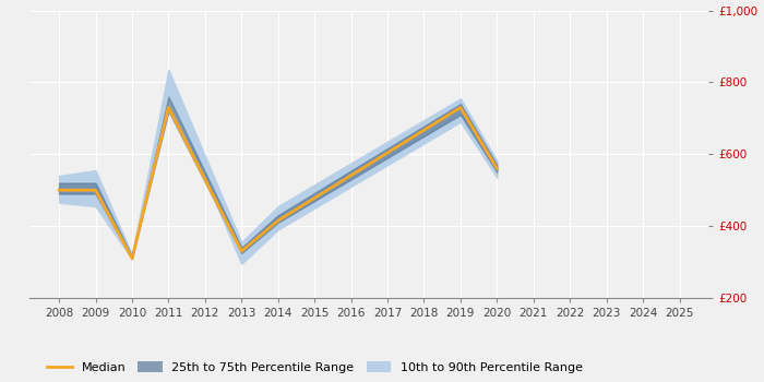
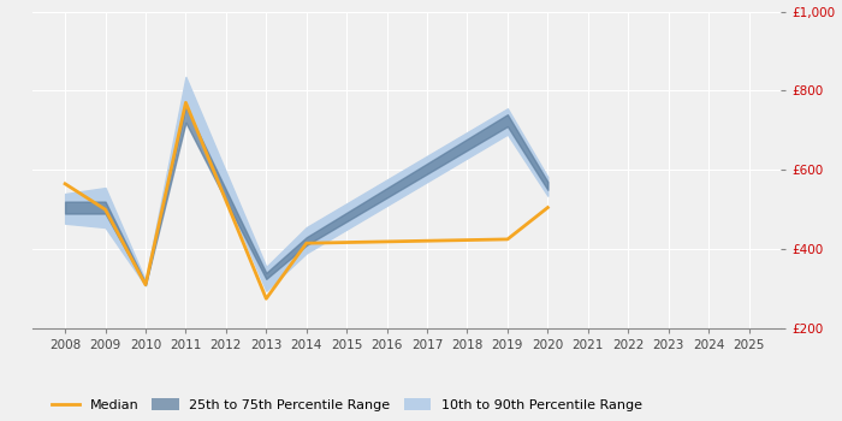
Median/2008: £500 -> £565
Median/2011: £730 -> £770
Median/2013: £330 -> £275
Median/2019: £730 -> £425
Median/2020: £560 -> £505
